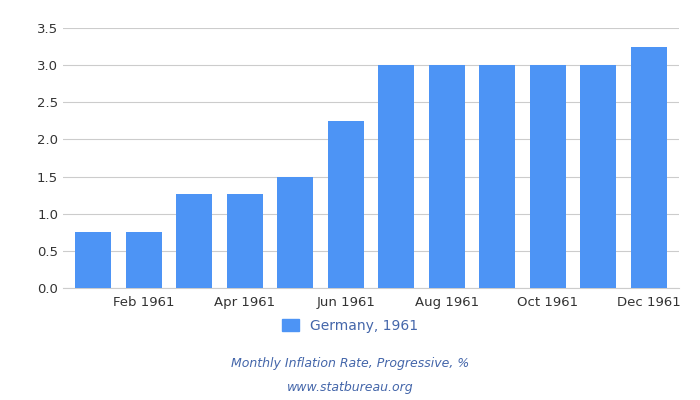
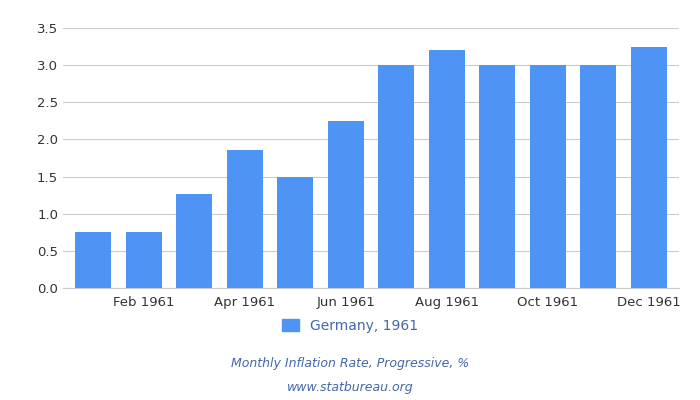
Apr 1961: 1.26 -> 1.86
Aug 1961: 3.00 -> 3.20
